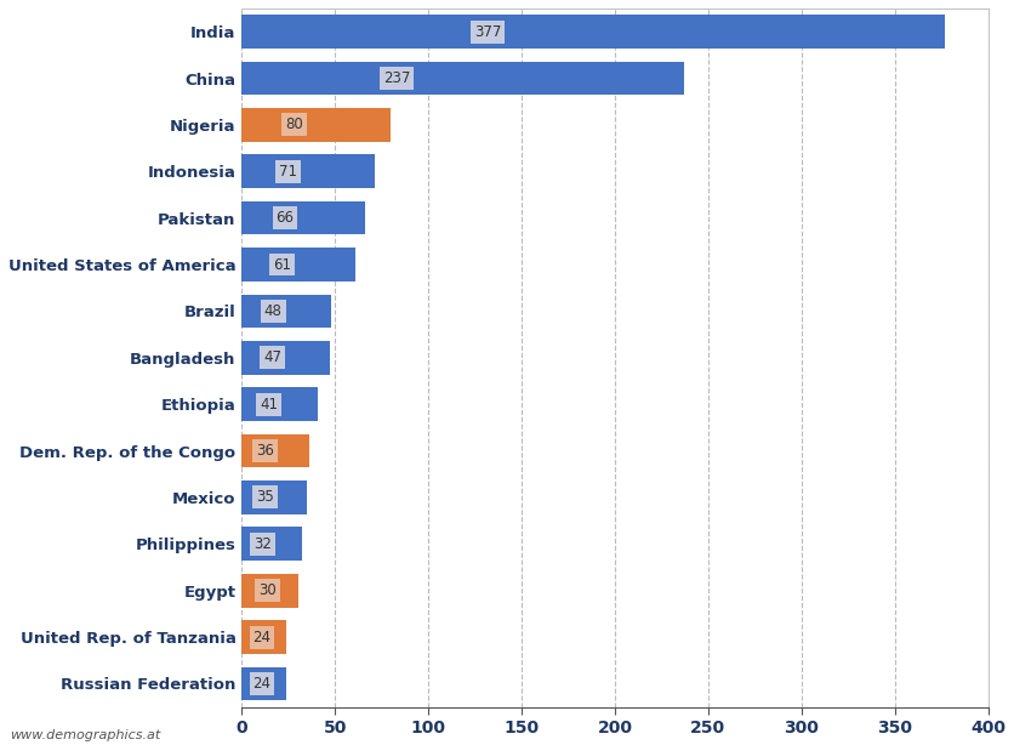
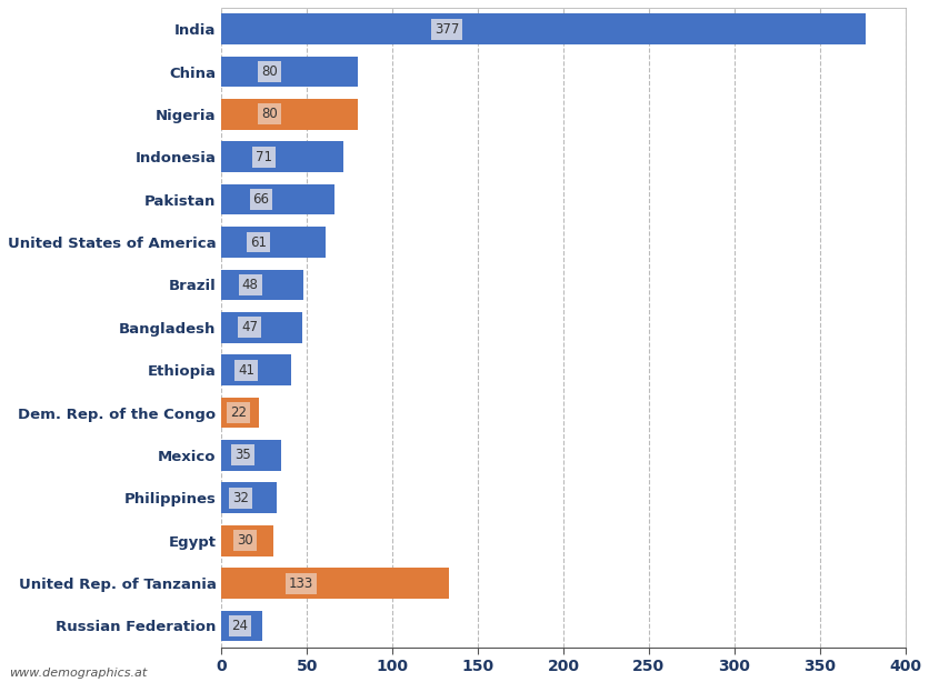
China: 237 -> 80
Dem. Rep. of the Congo: 36 -> 22
United Rep. of Tanzania: 24 -> 133
